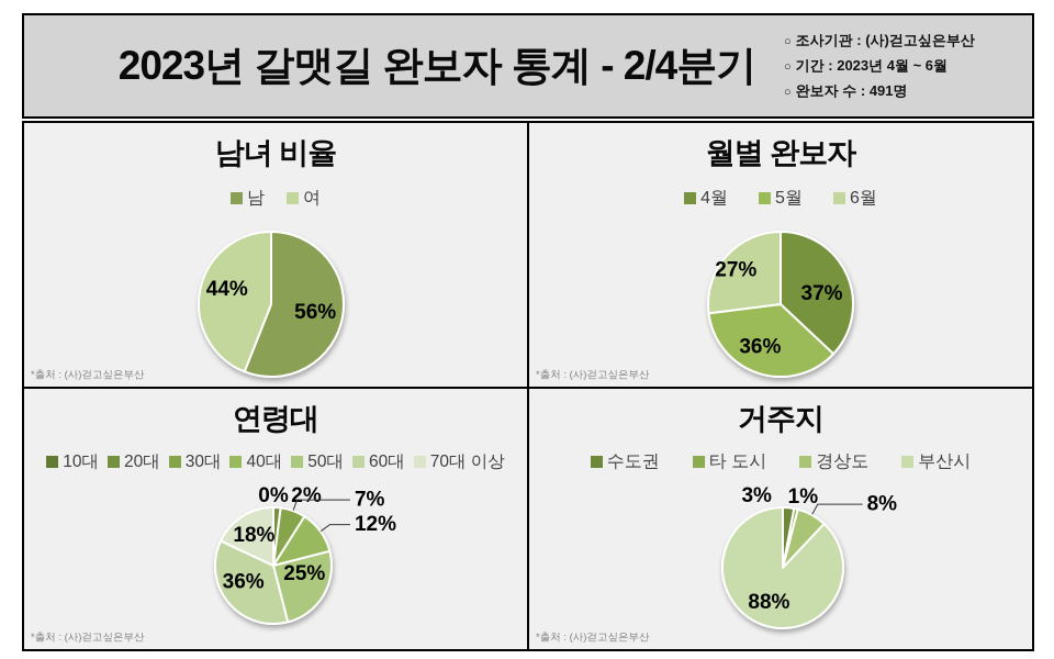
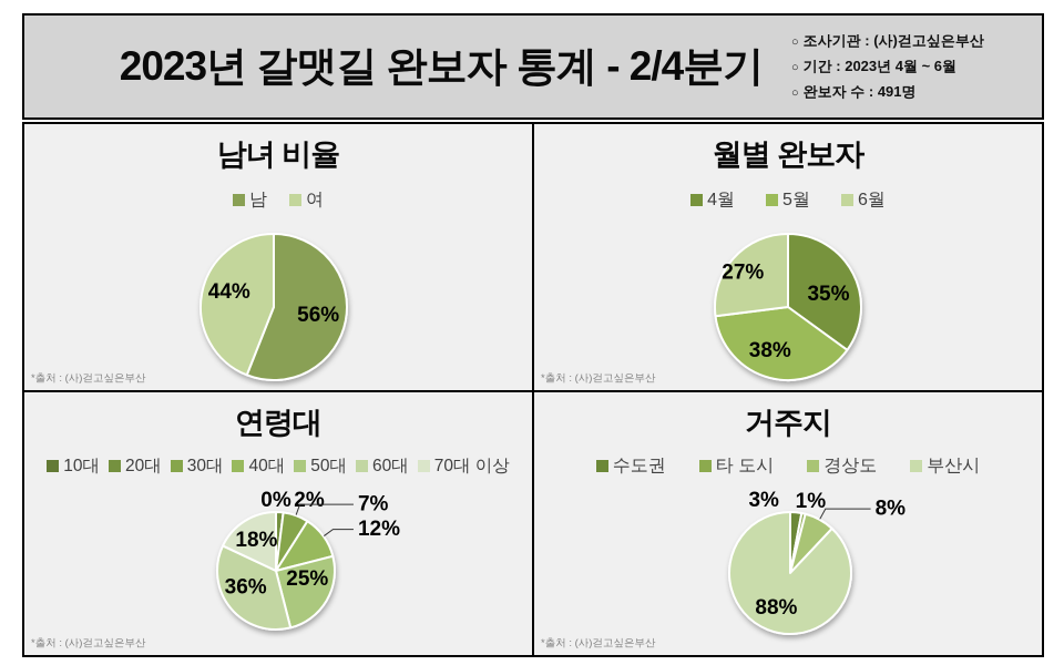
월별 완보자/4월: 37% -> 35%
월별 완보자/5월: 36% -> 38%
